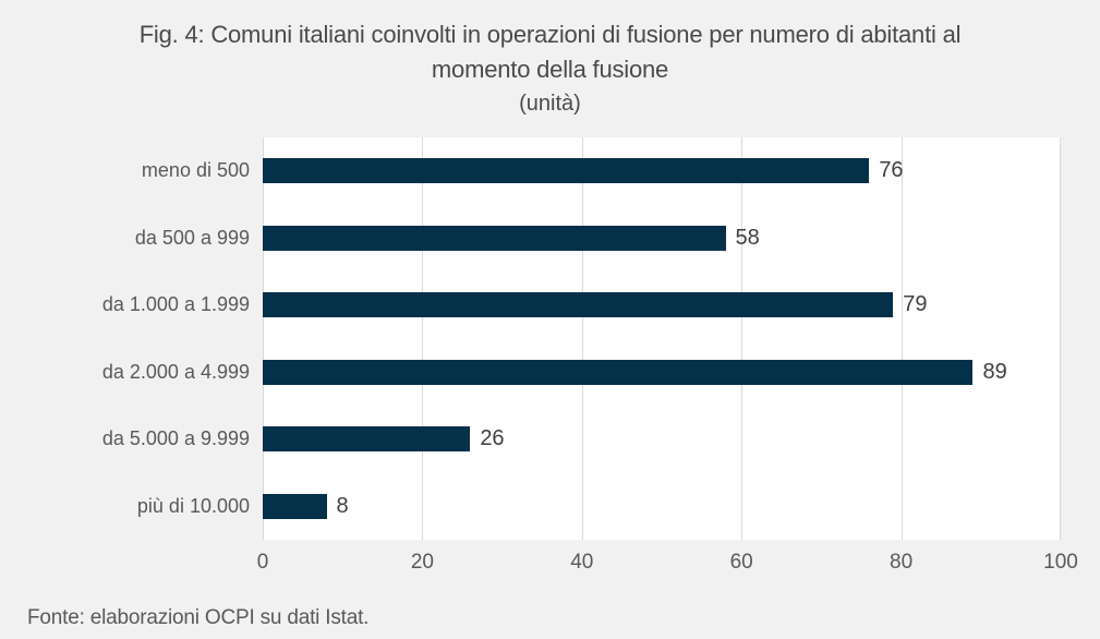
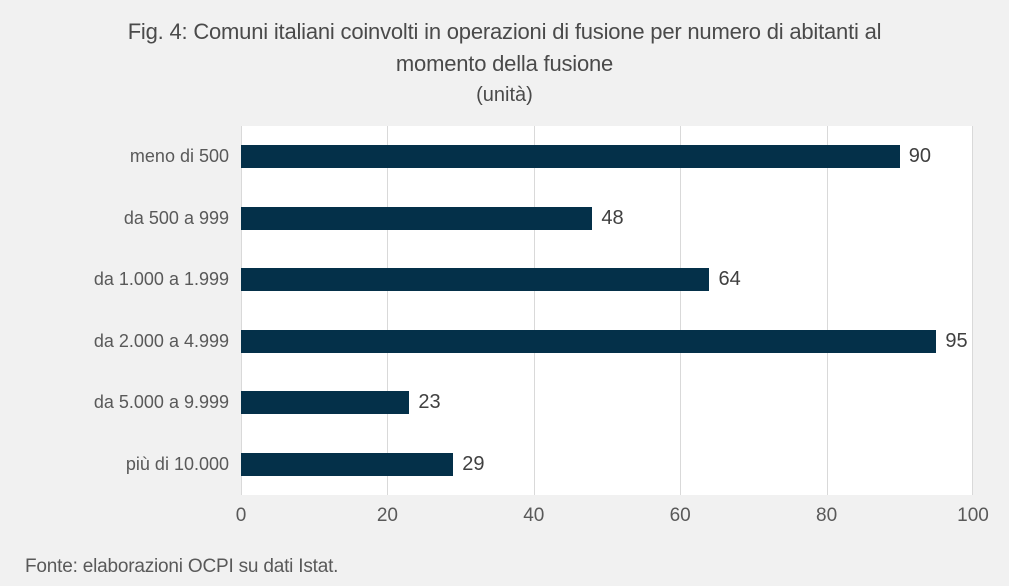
meno di 500: 76 -> 90
da 500 a 999: 58 -> 48
da 1.000 a 1.999: 79 -> 64
da 2.000 a 4.999: 89 -> 95
da 5.000 a 9.999: 26 -> 23
più di 10.000: 8 -> 29
